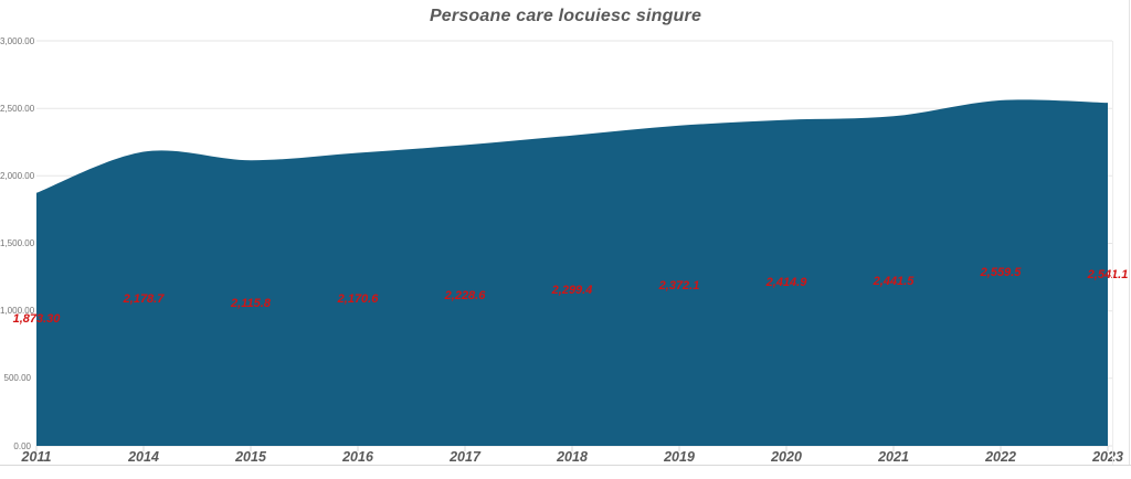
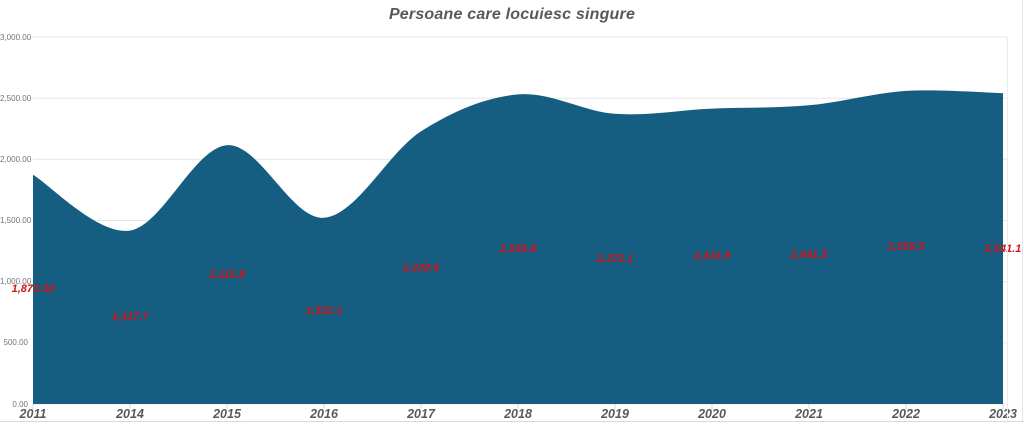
2014: 2,178.7 -> 1,417.7
2016: 2,170.6 -> 1,522.1
2018: 2,299.4 -> 2,530.8
